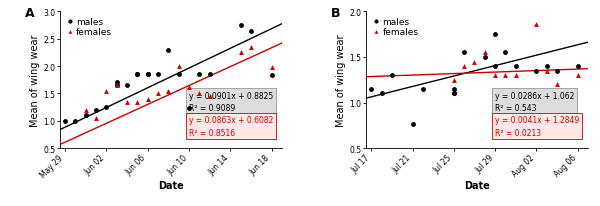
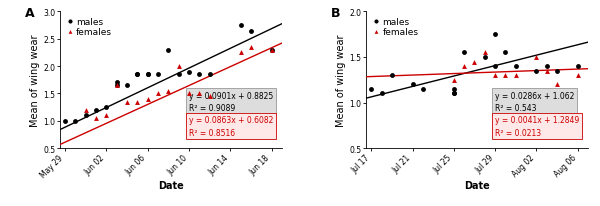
females/Jun 02: 1.54 -> 1.10
males/Jun 10: 1.24 -> 1.90
females/Jun 10: 1.62 -> 1.50
males/Jun 18: 1.84 -> 2.30
females/Jun 18: 1.98 -> 2.30
males/Jul 21: 0.76 -> 1.20
females/Aug 02: 1.86 -> 1.50
